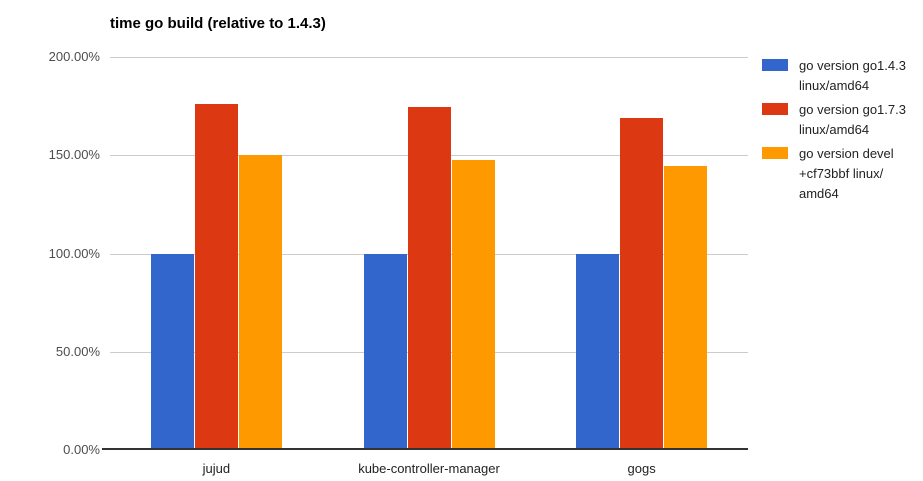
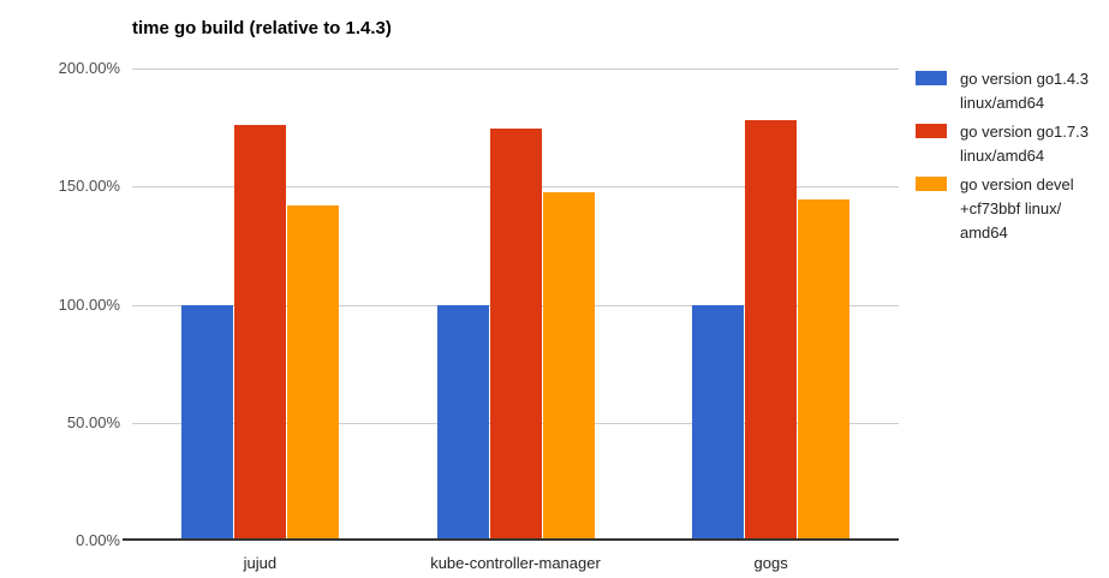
go version devel +cf73bbf linux/ amd64/jujud: 150% -> 142%
go version go1.7.3 linux/amd64/gogs: 169% -> 178%
